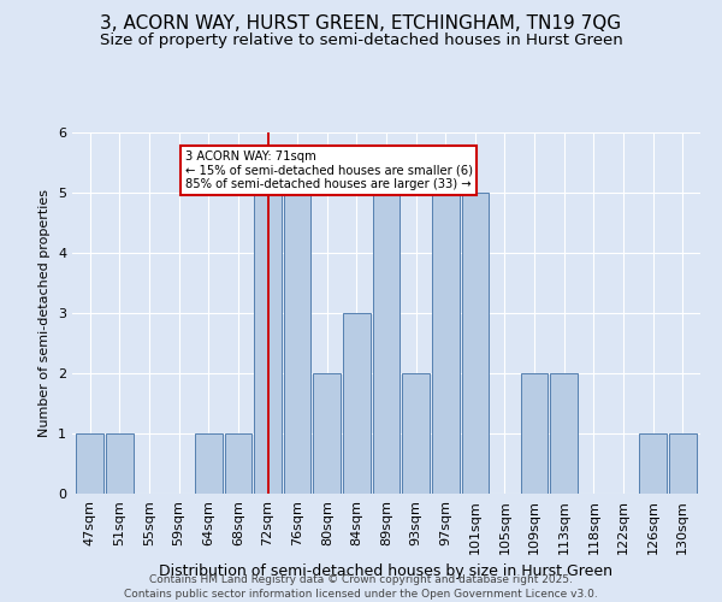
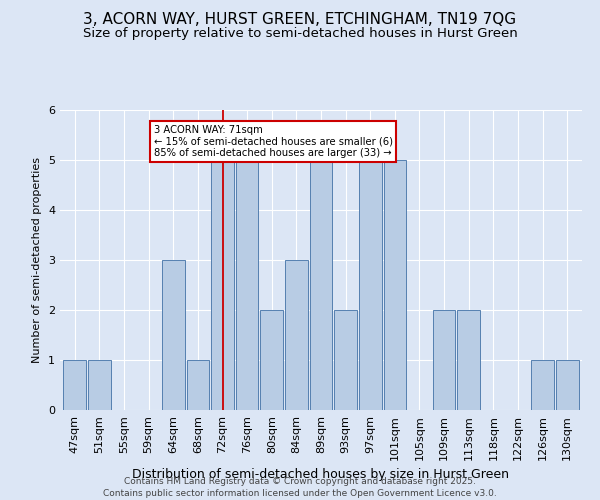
64sqm: 1 -> 3
